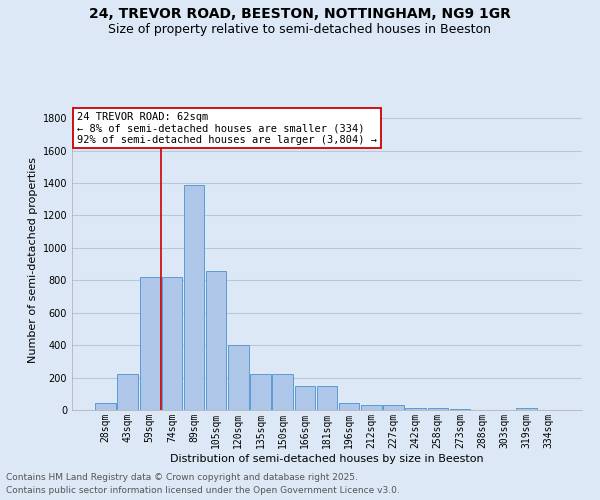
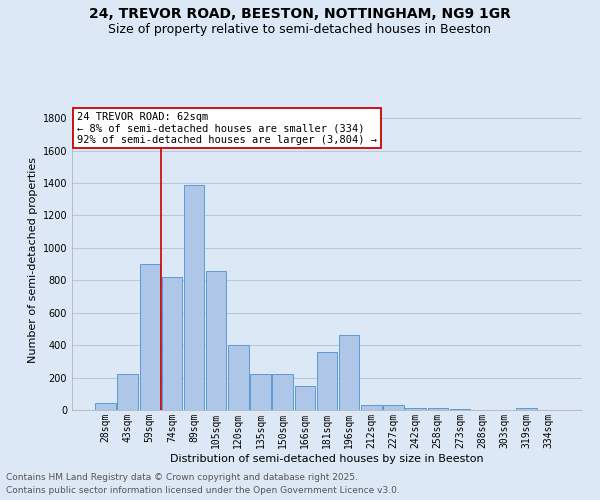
59sqm: 820 -> 900
181sqm: 150 -> 360
196sqm: 40 -> 460
